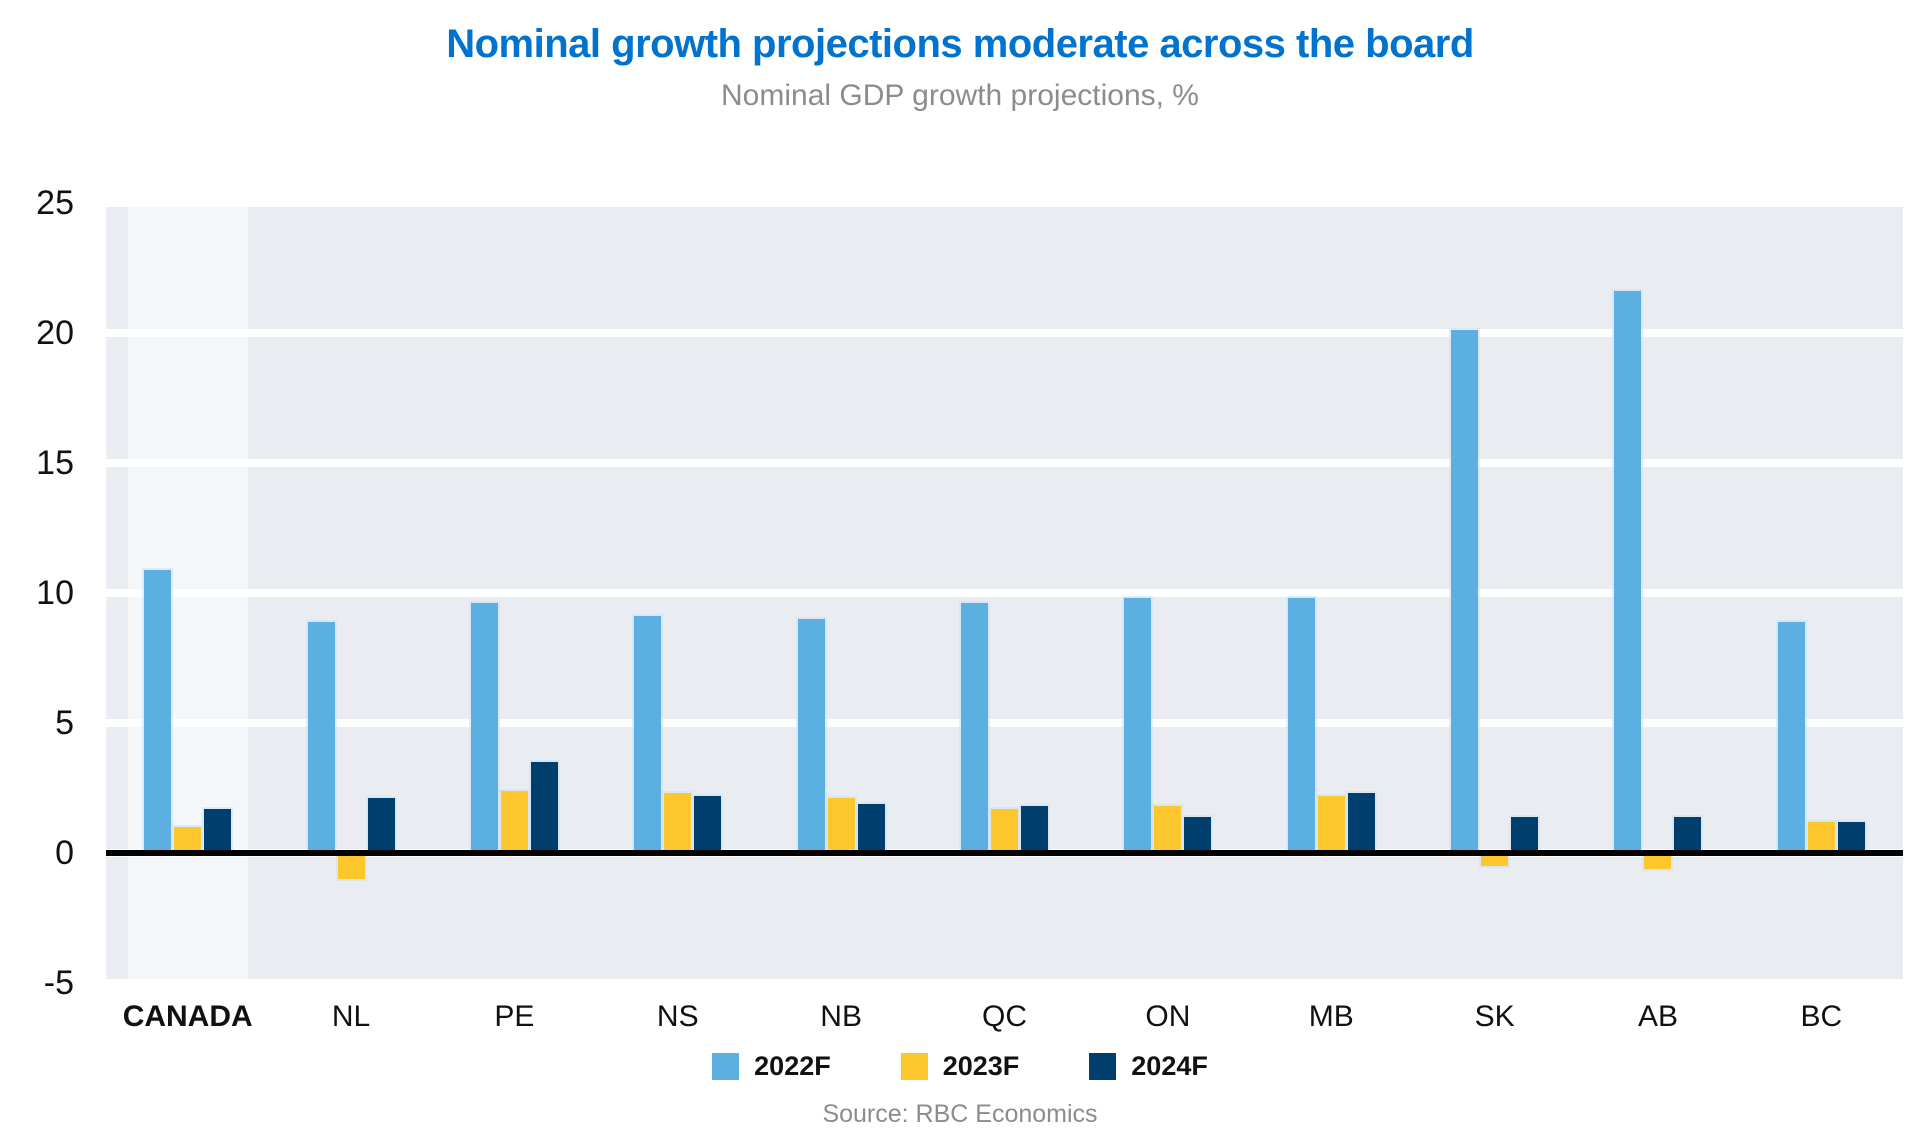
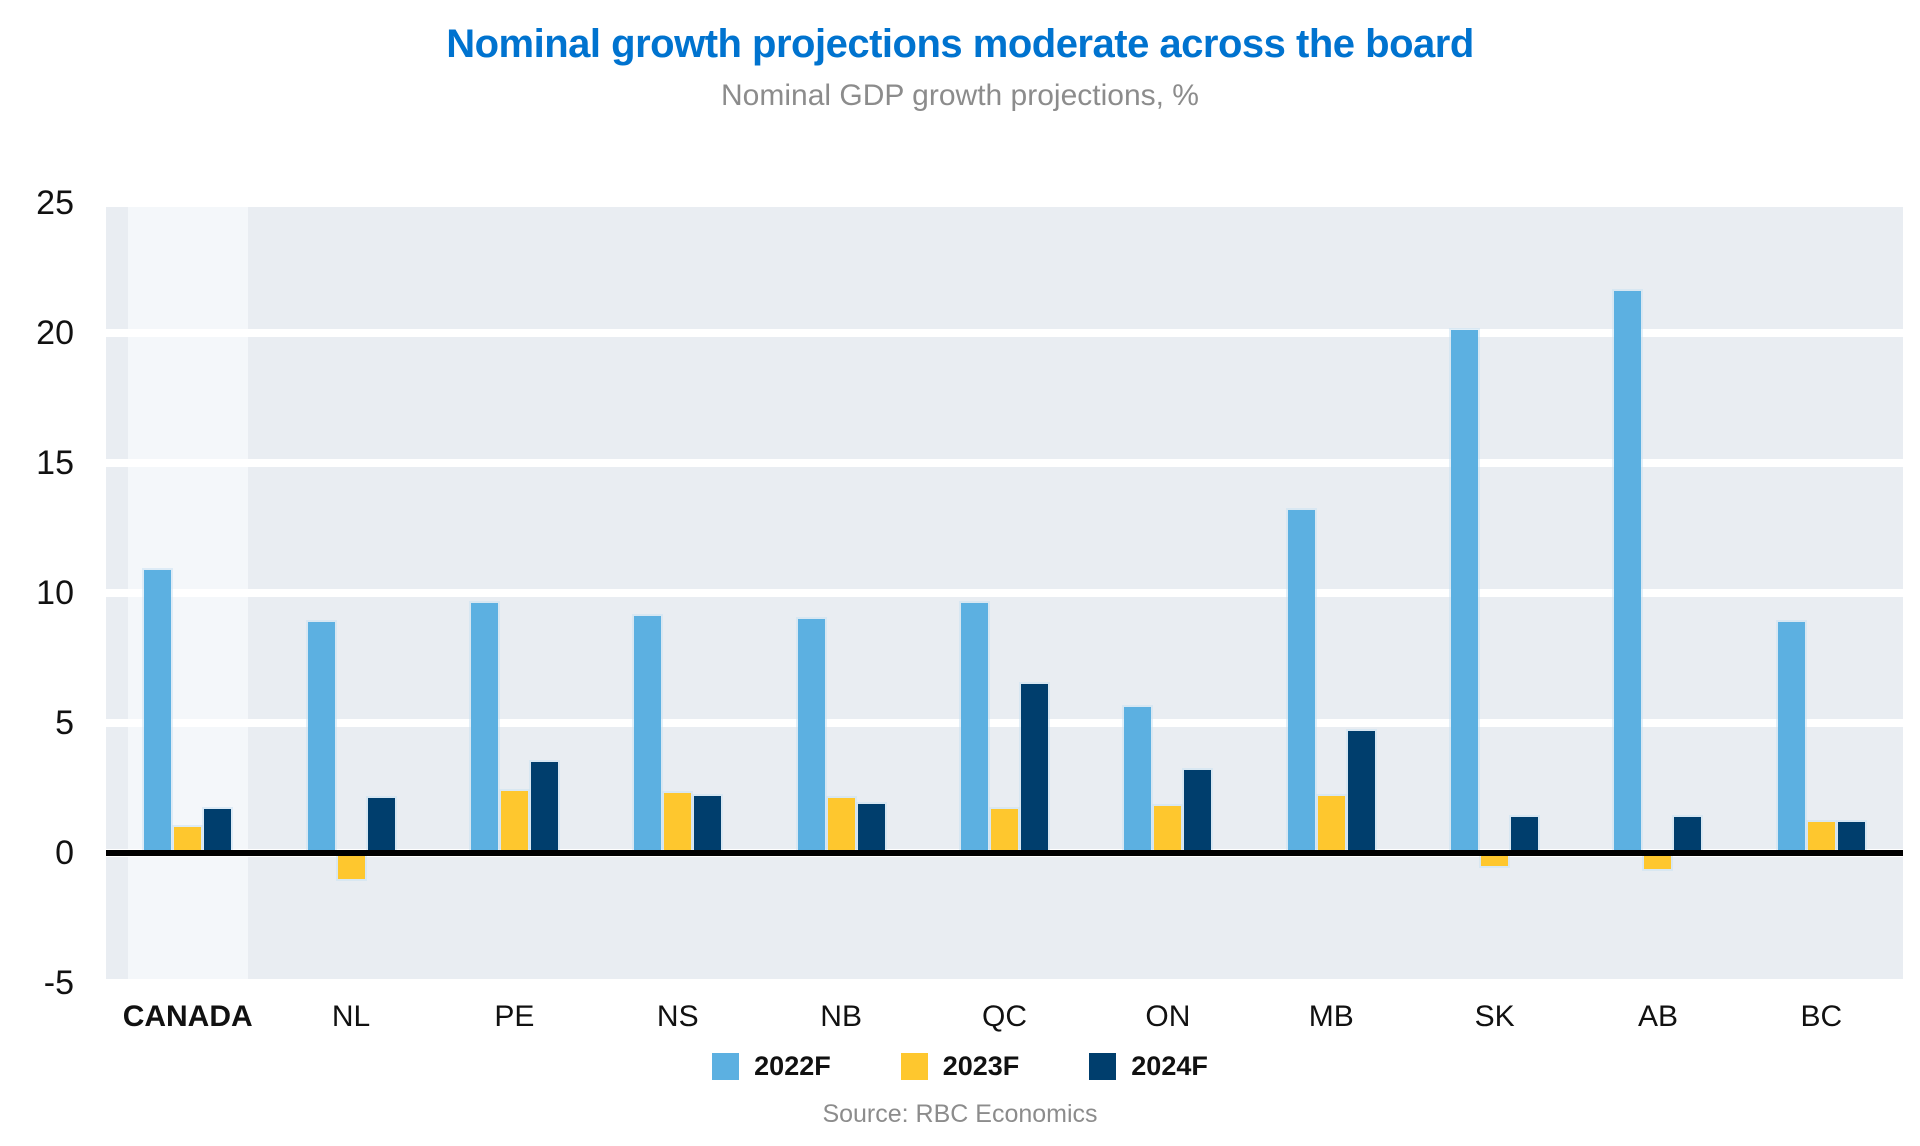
2024F/QC: 1.8 -> 6.5
2022F/ON: 9.8 -> 5.6
2024F/ON: 1.4 -> 3.2
2022F/MB: 9.8 -> 13.2
2024F/MB: 2.3 -> 4.7
